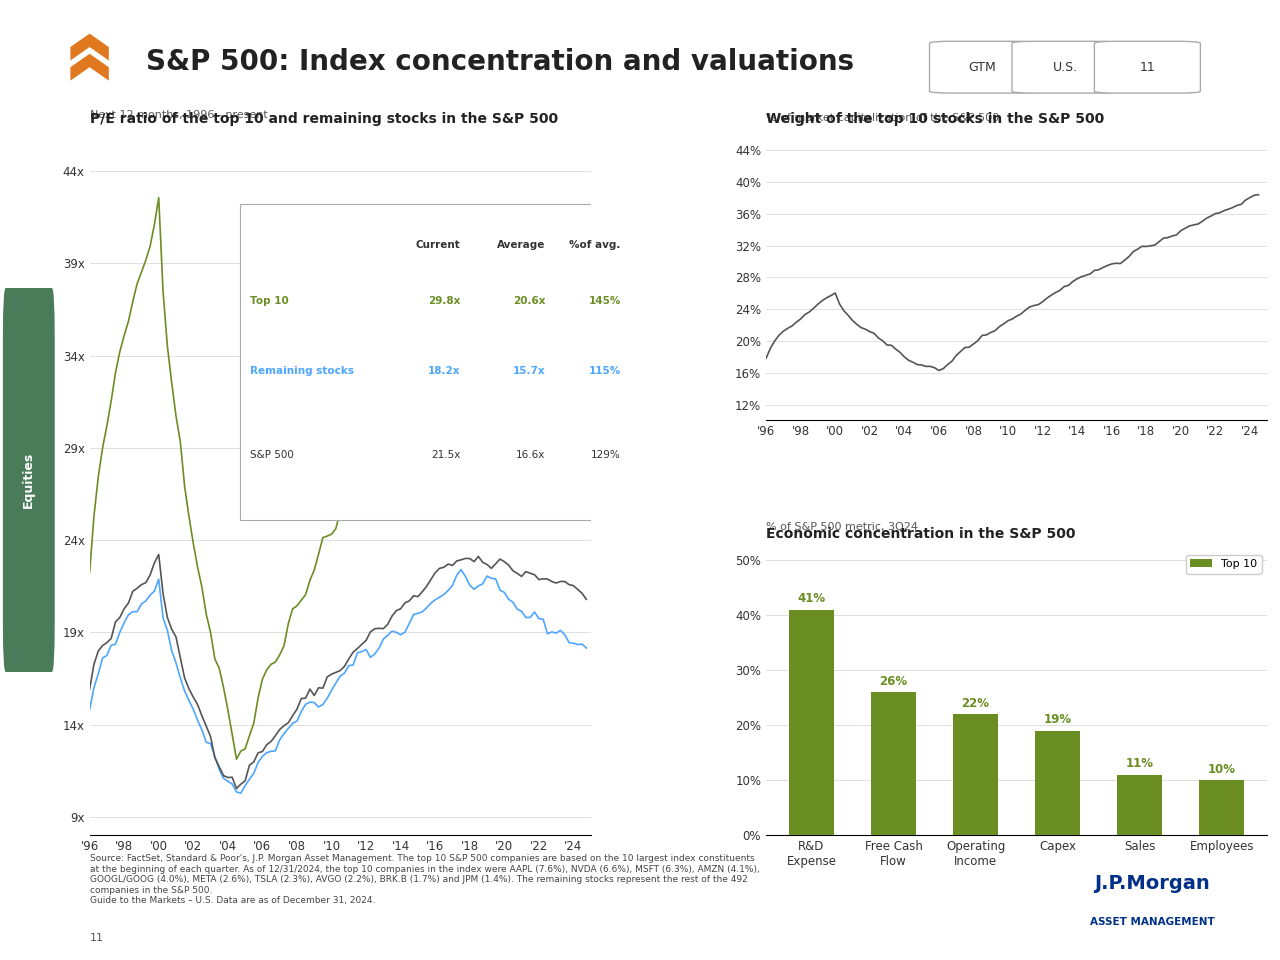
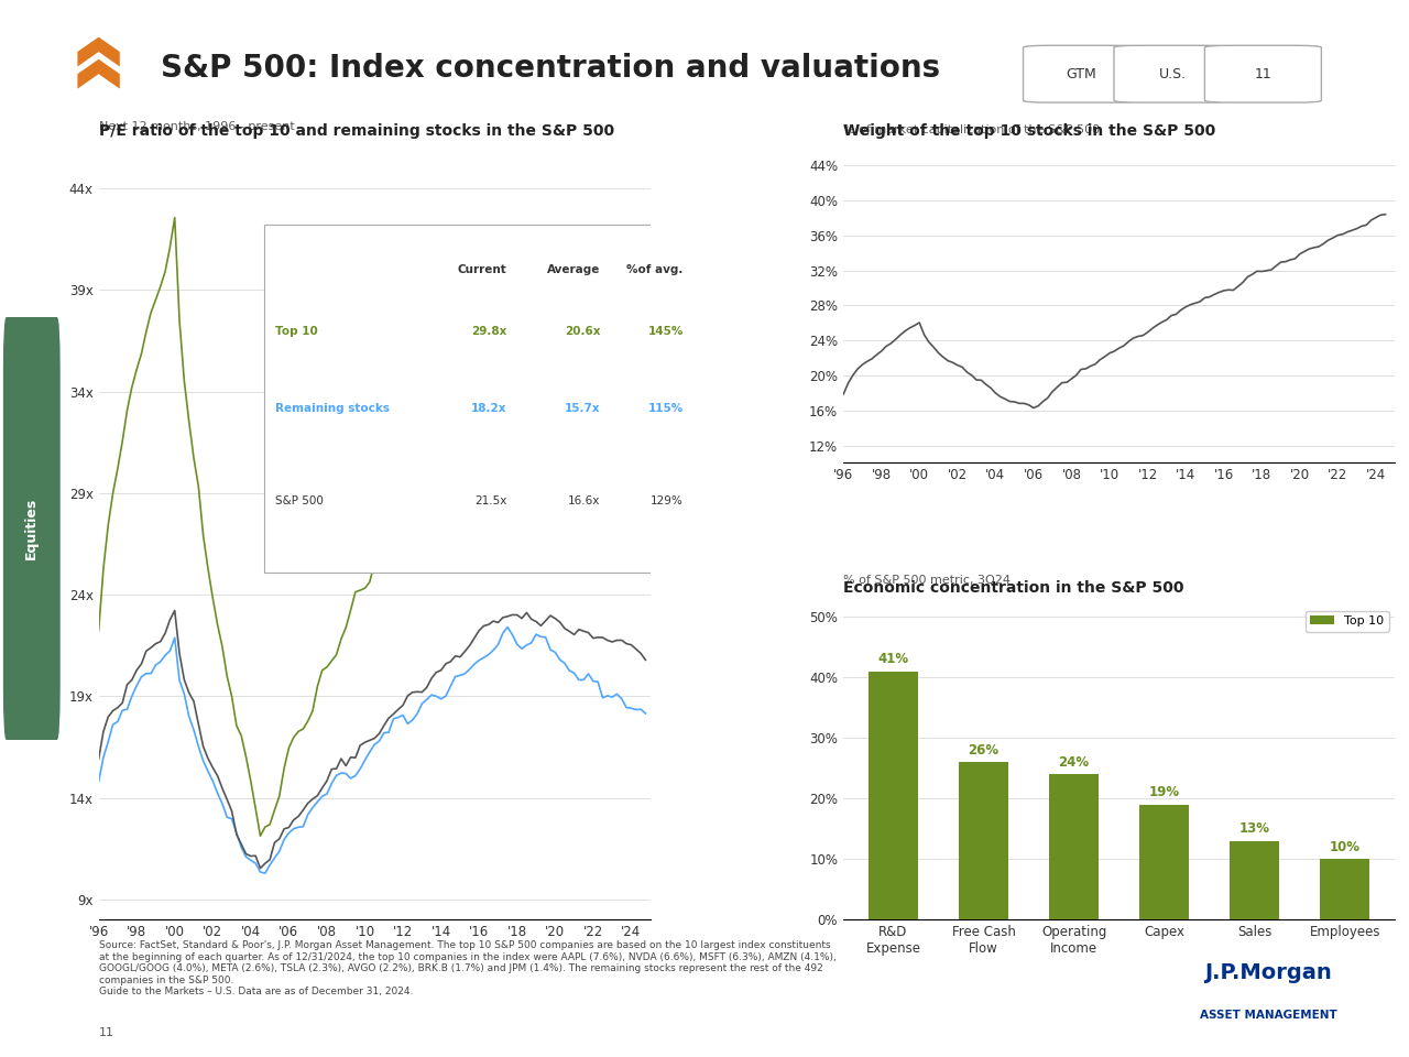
Operating Income: 22% -> 24%
Sales: 11% -> 13%
